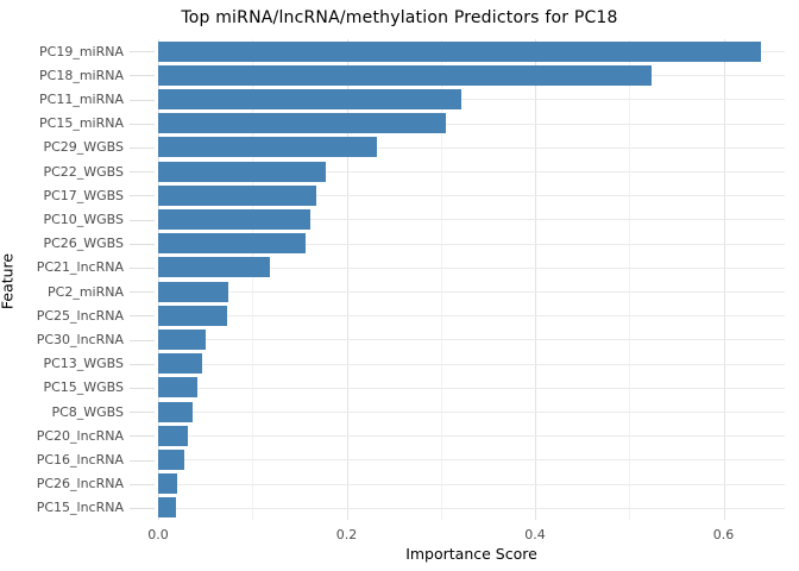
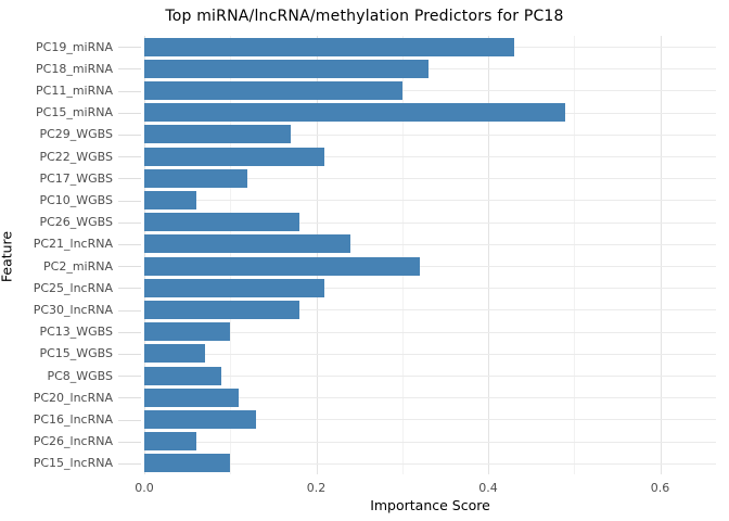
PC19_miRNA: 0.64 -> 0.43
PC18_miRNA: 0.52 -> 0.33
PC11_miRNA: 0.32 -> 0.30
PC15_miRNA: 0.30 -> 0.49
PC29_WGBS: 0.23 -> 0.17
PC22_WGBS: 0.18 -> 0.21
PC17_WGBS: 0.17 -> 0.12
PC10_WGBS: 0.16 -> 0.06
PC26_WGBS: 0.16 -> 0.18
PC21_lncRNA: 0.12 -> 0.24
PC2_miRNA: 0.07 -> 0.32
PC25_lncRNA: 0.07 -> 0.21
PC30_lncRNA: 0.05 -> 0.18
PC13_WGBS: 0.05 -> 0.10
PC15_WGBS: 0.04 -> 0.07
PC8_WGBS: 0.04 -> 0.09
PC20_lncRNA: 0.03 -> 0.11
PC16_lncRNA: 0.03 -> 0.13
PC26_lncRNA: 0.02 -> 0.06
PC15_lncRNA: 0.02 -> 0.10
